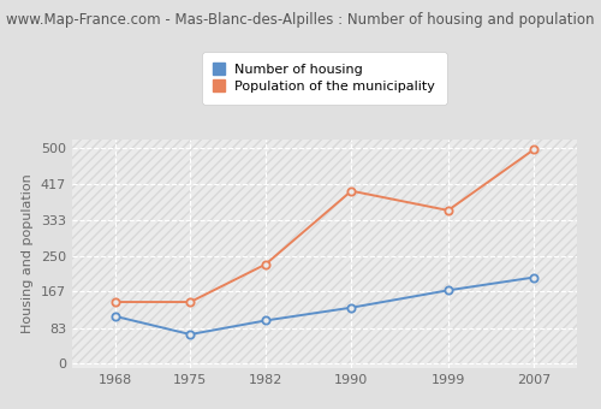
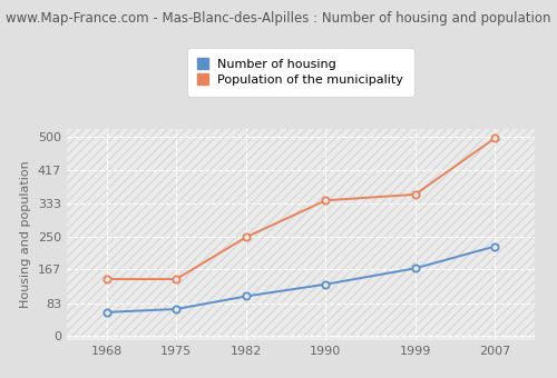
Number of housing/1968: 110 -> 60
Population of the municipality/1982: 230 -> 248
Population of the municipality/1990: 400 -> 340
Number of housing/2007: 200 -> 225
